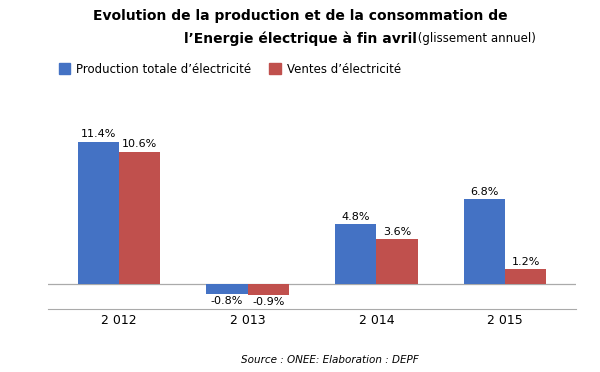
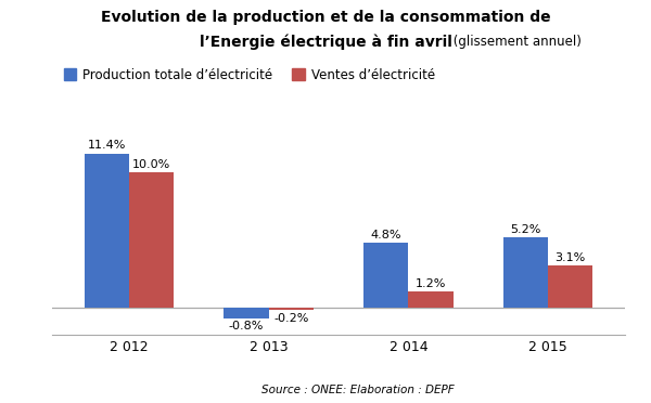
Ventes d’électricité/2 012: 10.6% -> 10.0%
Ventes d’électricité/2 013: -0.9% -> -0.2%
Ventes d’électricité/2 014: 3.6% -> 1.2%
Production totale d’électricité/2 015: 6.8% -> 5.2%
Ventes d’électricité/2 015: 1.2% -> 3.1%
